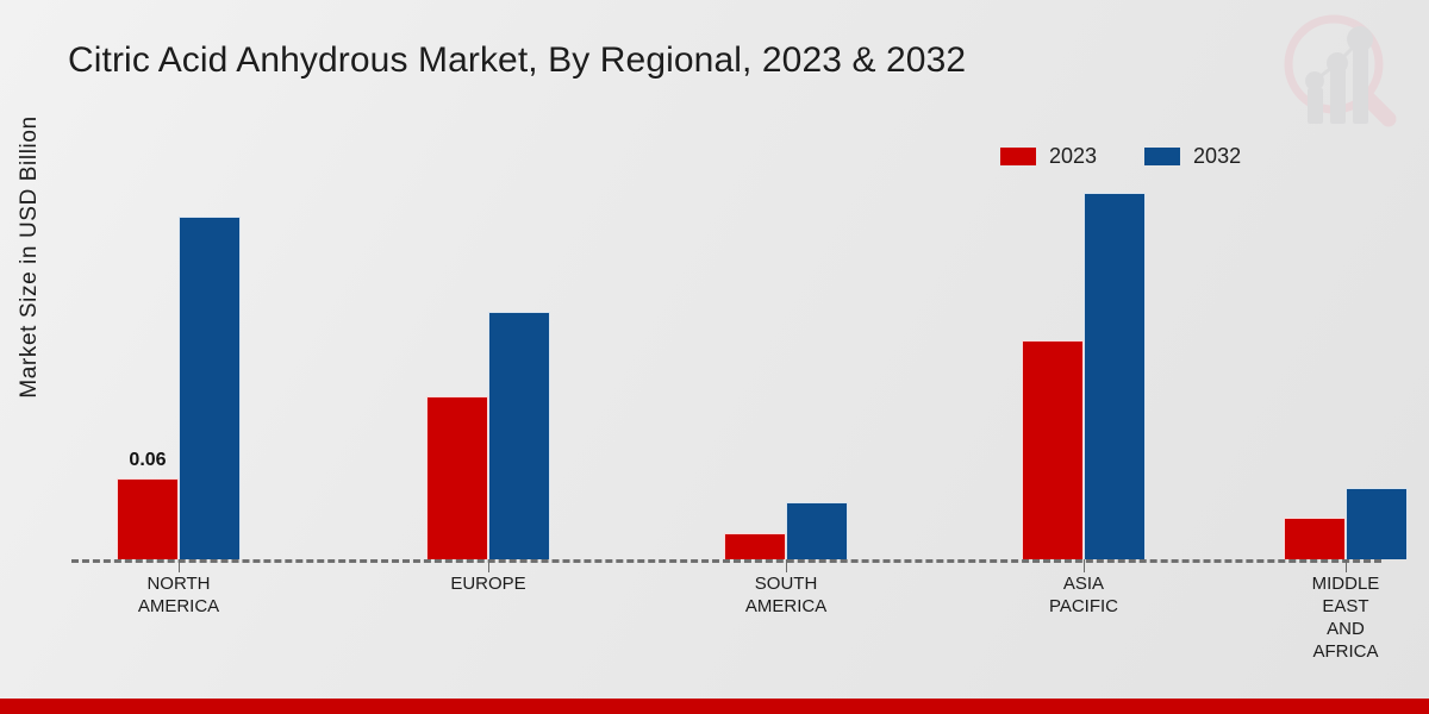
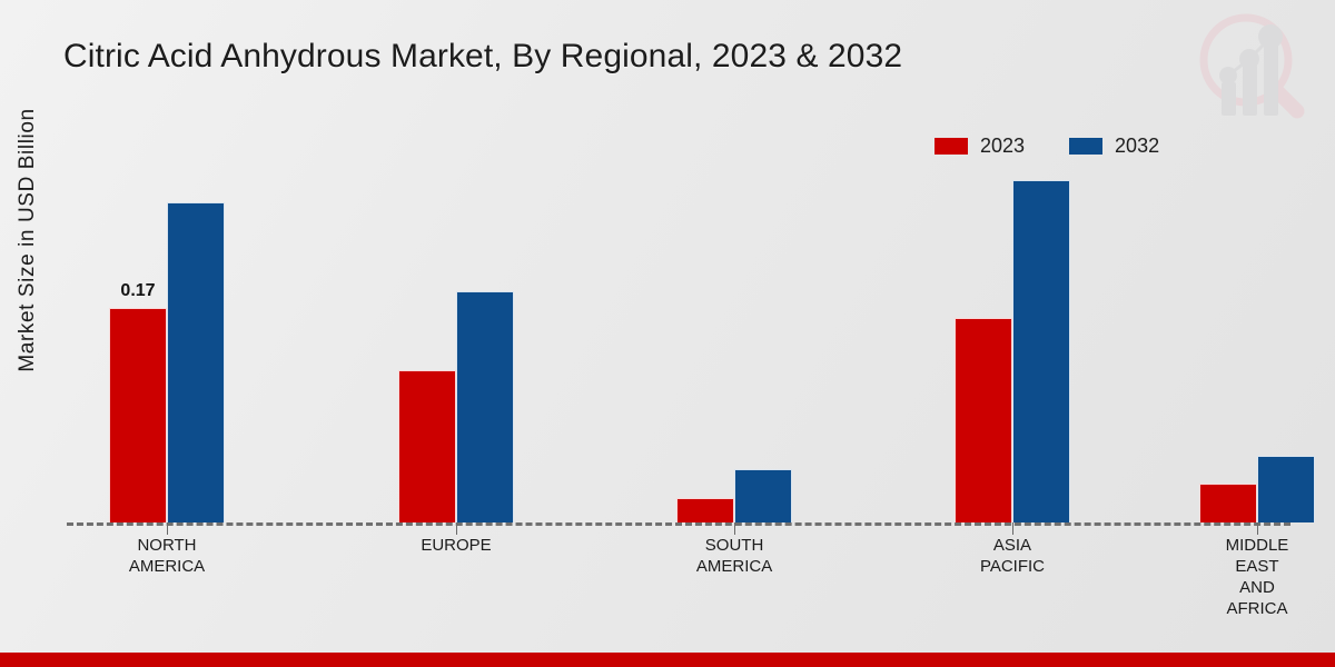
2023/NORTH AMERICA: 0.06 -> 0.17
